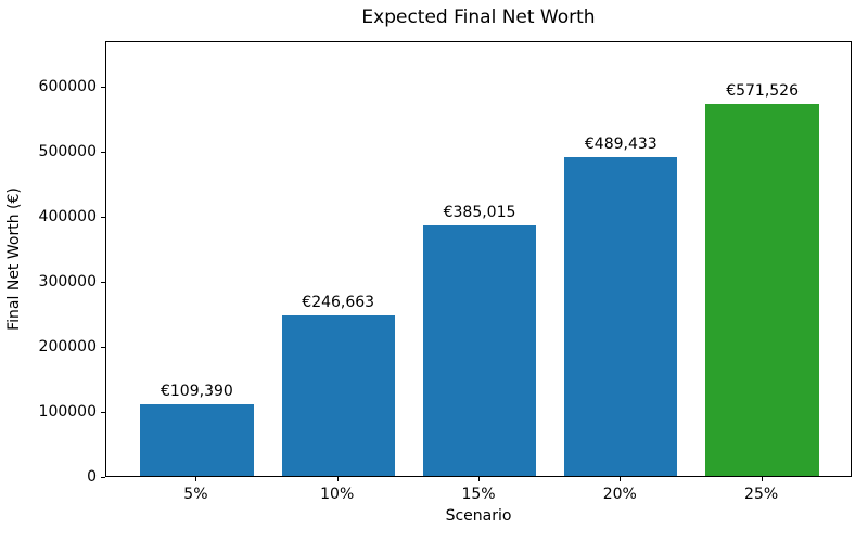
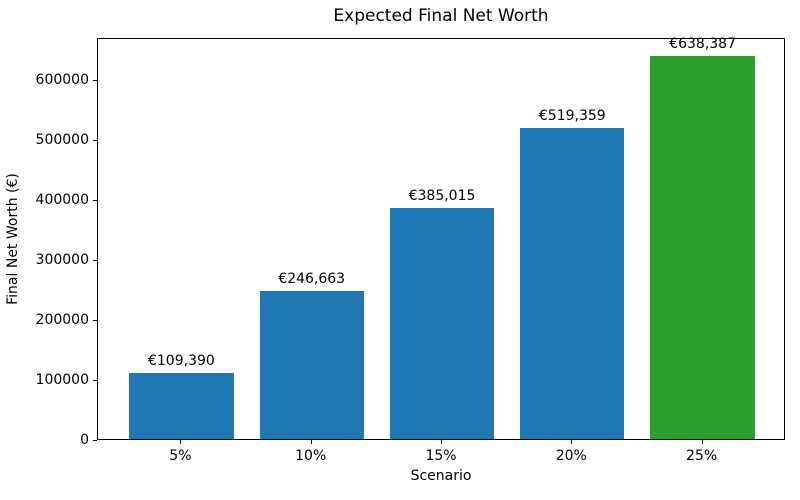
20%: €489,433 -> €519,359
25%: €571,526 -> €638,387
